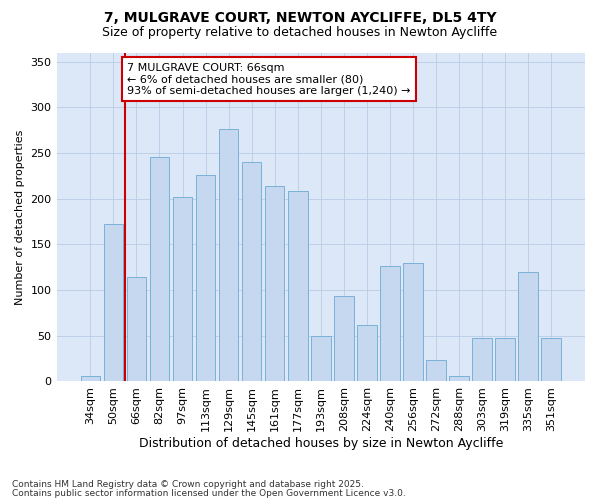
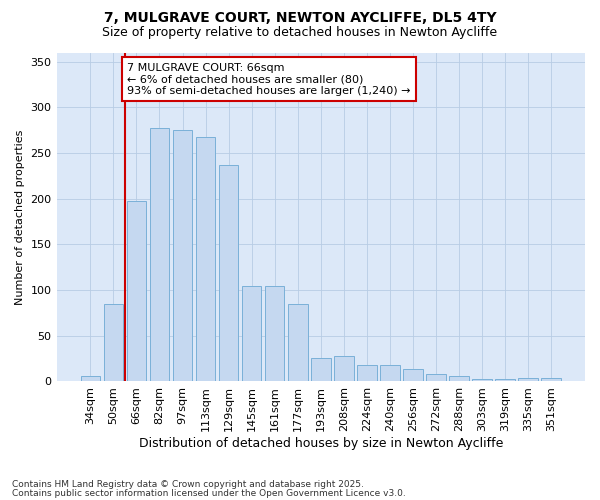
50sqm: 172 -> 85
66sqm: 114 -> 197
82sqm: 246 -> 277
97sqm: 202 -> 275
113sqm: 226 -> 268
129sqm: 276 -> 237
145sqm: 240 -> 104
161sqm: 214 -> 104
177sqm: 208 -> 85
193sqm: 50 -> 26
208sqm: 94 -> 28
224sqm: 62 -> 18
240sqm: 126 -> 18
256sqm: 130 -> 14
272sqm: 24 -> 8
303sqm: 48 -> 3
319sqm: 48 -> 3
335sqm: 120 -> 4
351sqm: 48 -> 4
